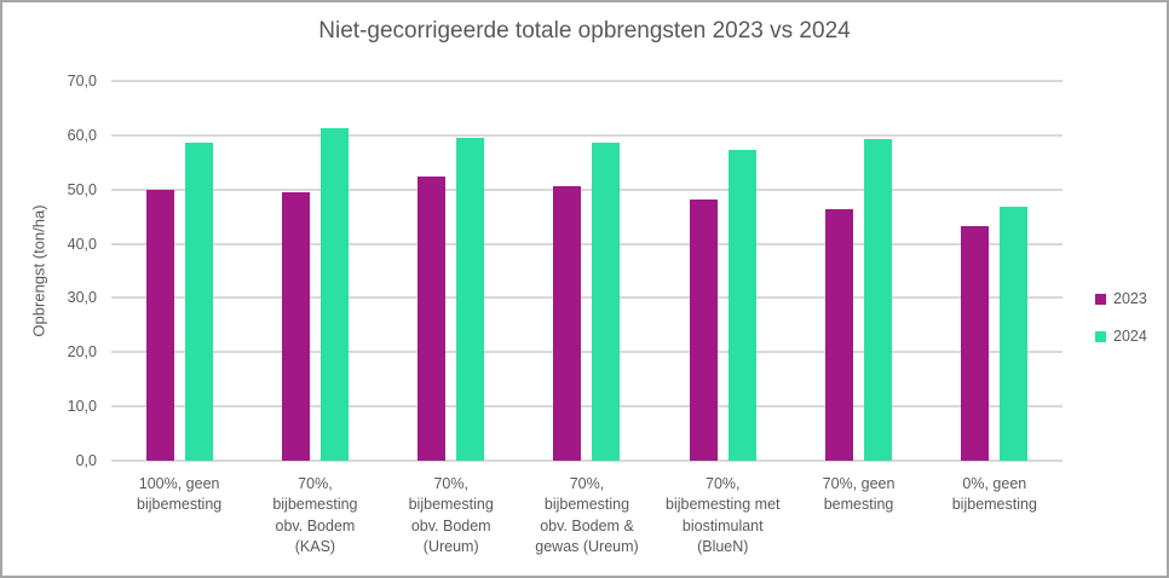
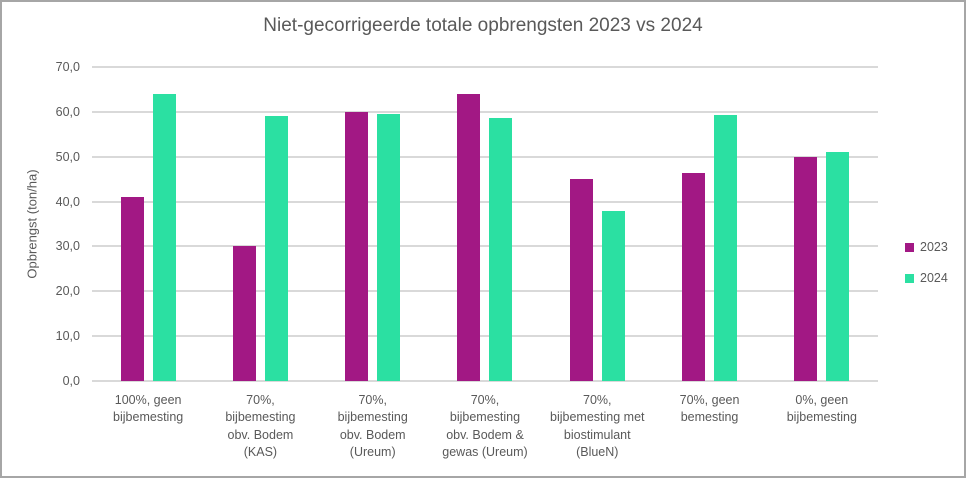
2023/100%, geen bijbemesting: 50 -> 41
2024/100%, geen bijbemesting: 59 -> 64
2023/70%, bijbemesting obv. Bodem (KAS): 50 -> 30
2024/70%, bijbemesting obv. Bodem (KAS): 61 -> 59
2023/70%, bijbemesting obv. Bodem (Ureum): 52 -> 60
2023/70%, bijbemesting obv. Bodem & gewas (Ureum): 51 -> 64
2023/70%, bijbemesting met biostimulant (BlueN): 48 -> 45
2024/70%, bijbemesting met biostimulant (BlueN): 57 -> 38
2023/0%, geen bijbemesting: 43 -> 50
2024/0%, geen bijbemesting: 47 -> 51
